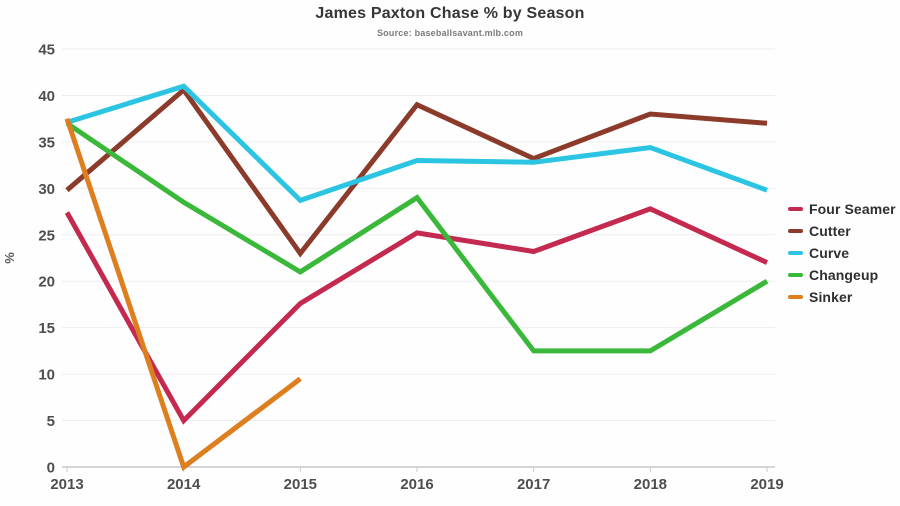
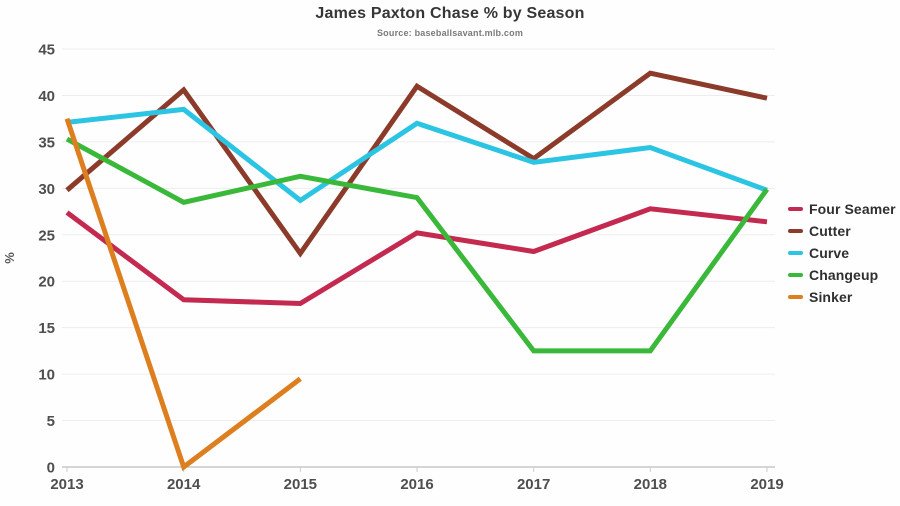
Changeup/2013: 37 -> 35
Four Seamer/2014: 5 -> 18
Curve/2014: 41 -> 38
Changeup/2015: 21 -> 31
Cutter/2016: 39 -> 41
Curve/2016: 33 -> 37
Cutter/2018: 38 -> 42
Four Seamer/2019: 22 -> 26
Cutter/2019: 37 -> 40
Changeup/2019: 20 -> 30
